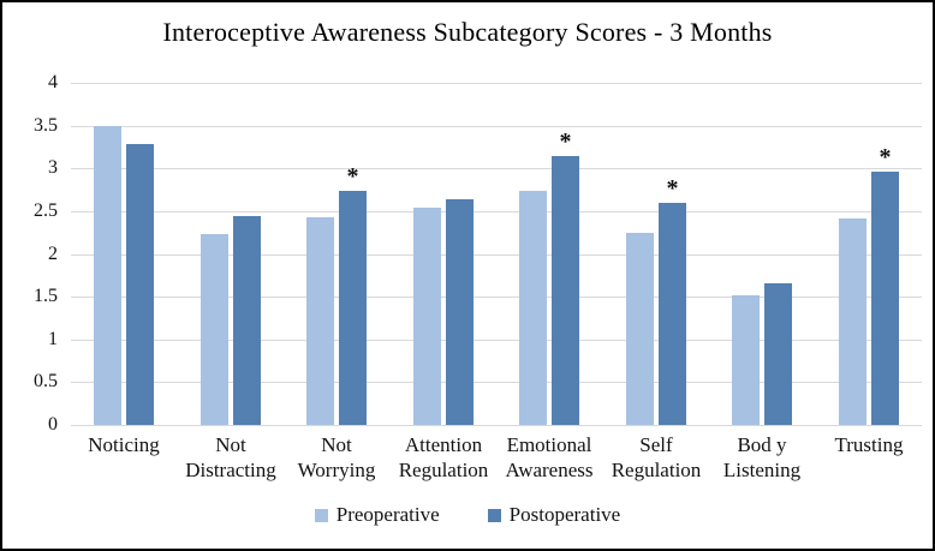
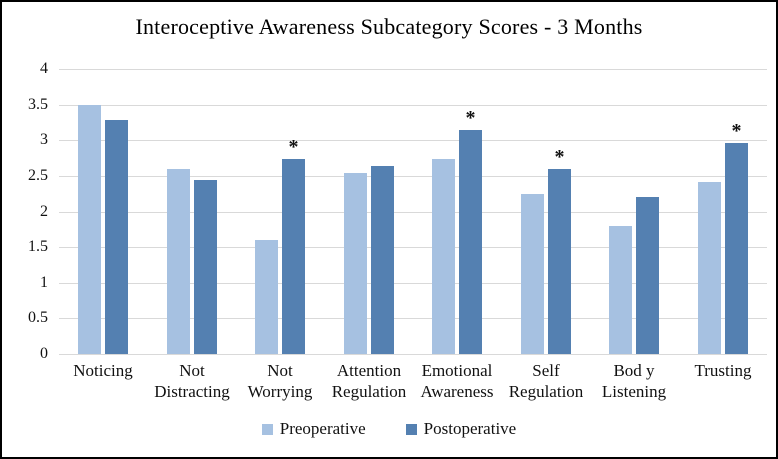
Preoperative/Not Distracting: 2.2 -> 2.6
Preoperative/Not Worrying: 2.4 -> 1.6
Preoperative/Bod y Listening: 1.5 -> 1.8
Postoperative/Bod y Listening: 1.6 -> 2.2
